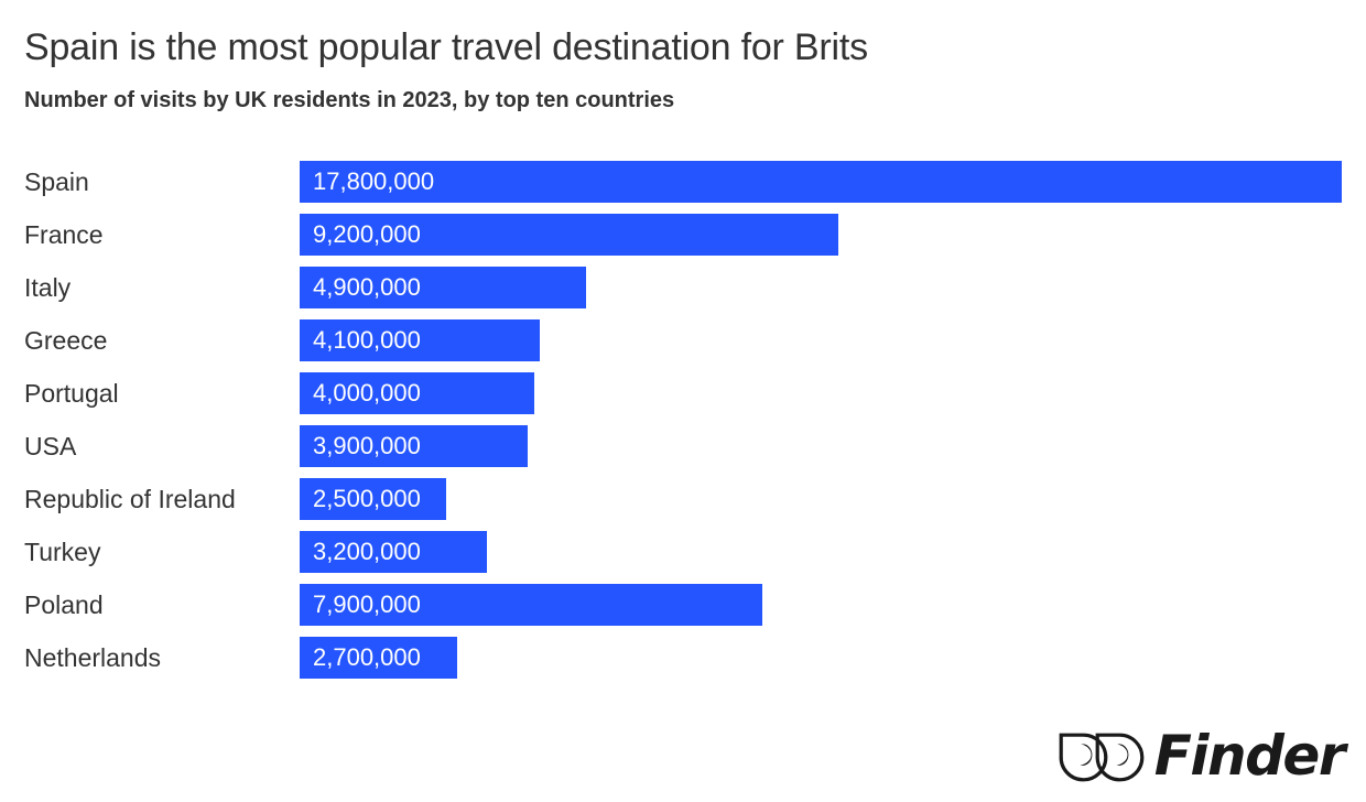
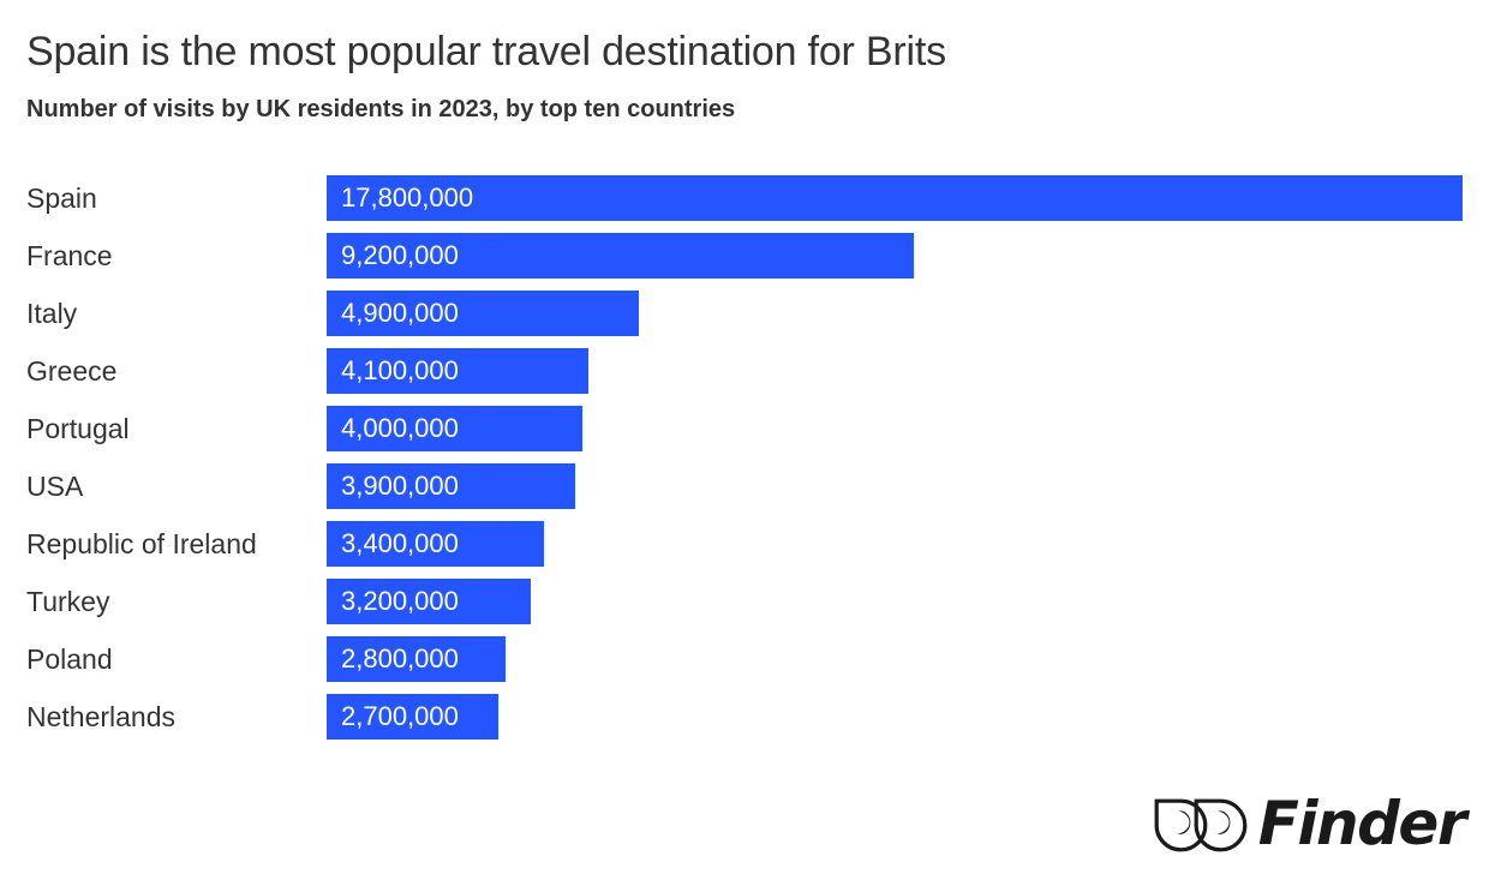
Republic of Ireland: 2,500,000 -> 3,400,000
Poland: 7,900,000 -> 2,800,000
